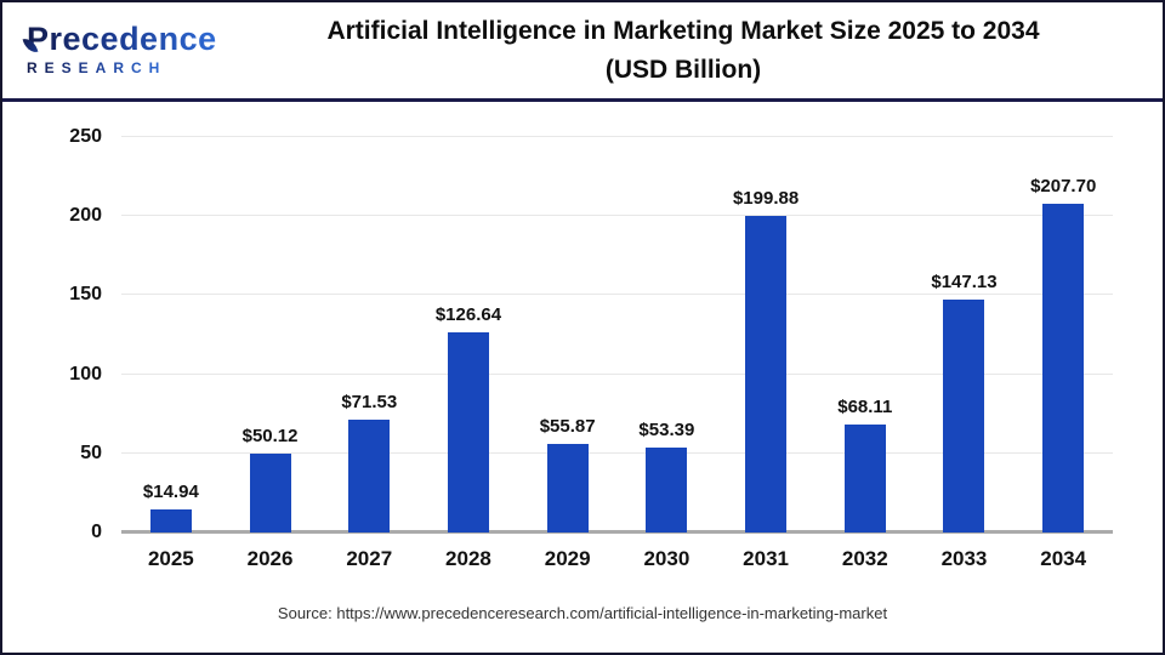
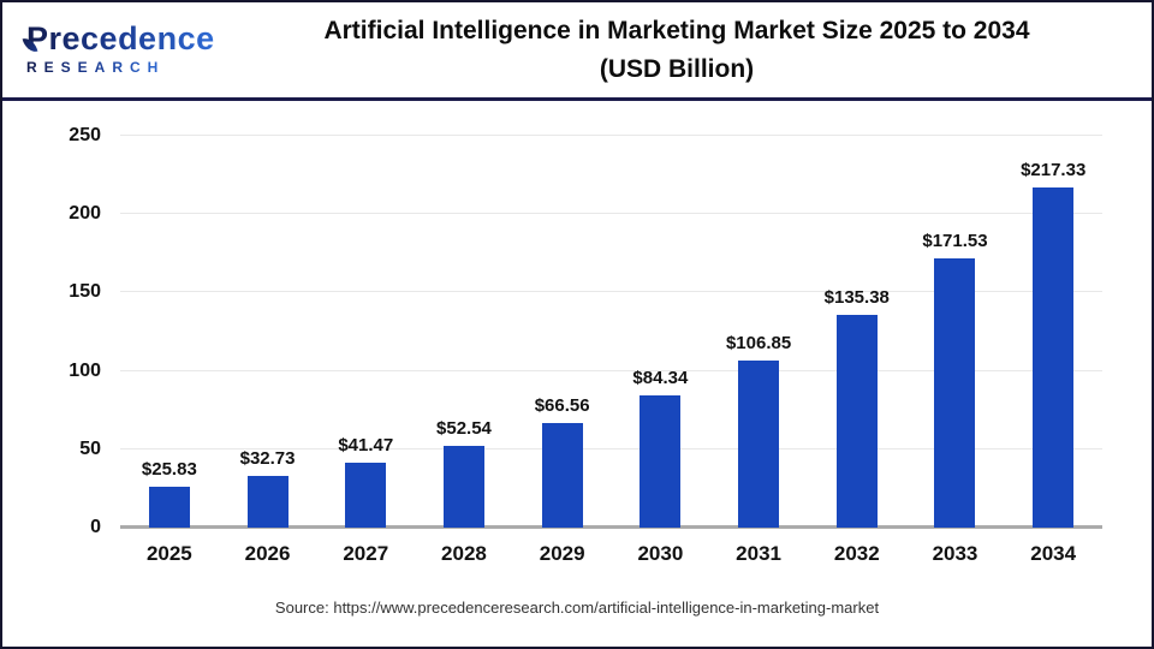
2025: $14.94 -> $25.83
2026: $50.12 -> $32.73
2027: $71.53 -> $41.47
2028: $126.64 -> $52.54
2029: $55.87 -> $66.56
2030: $53.39 -> $84.34
2031: $199.88 -> $106.85
2032: $68.11 -> $135.38
2033: $147.13 -> $171.53
2034: $207.70 -> $217.33
